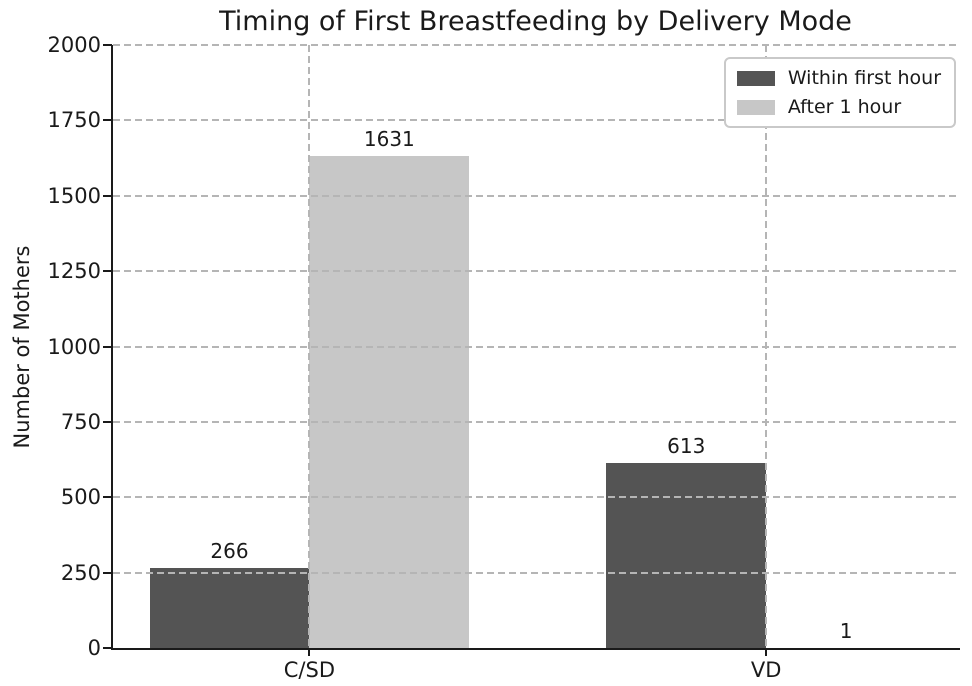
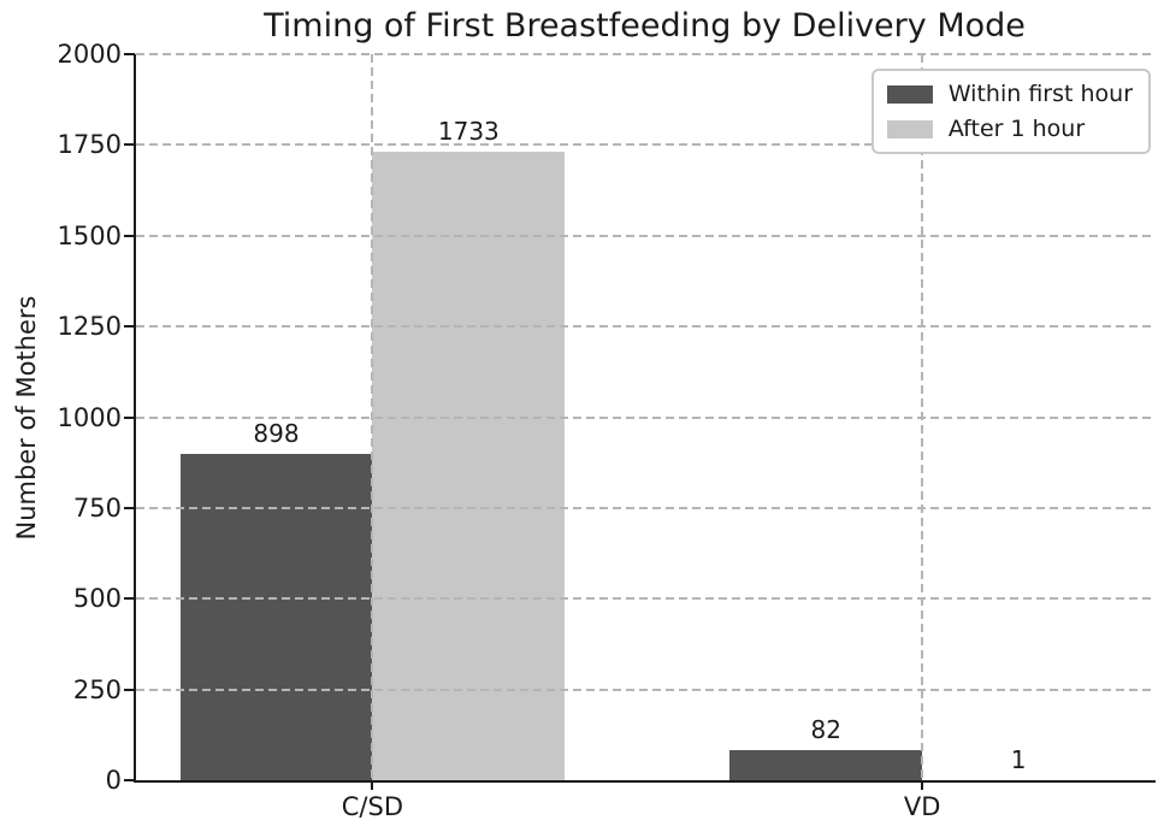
Within first hour/C/SD: 266 -> 898
After 1 hour/C/SD: 1631 -> 1733
Within first hour/VD: 613 -> 82
